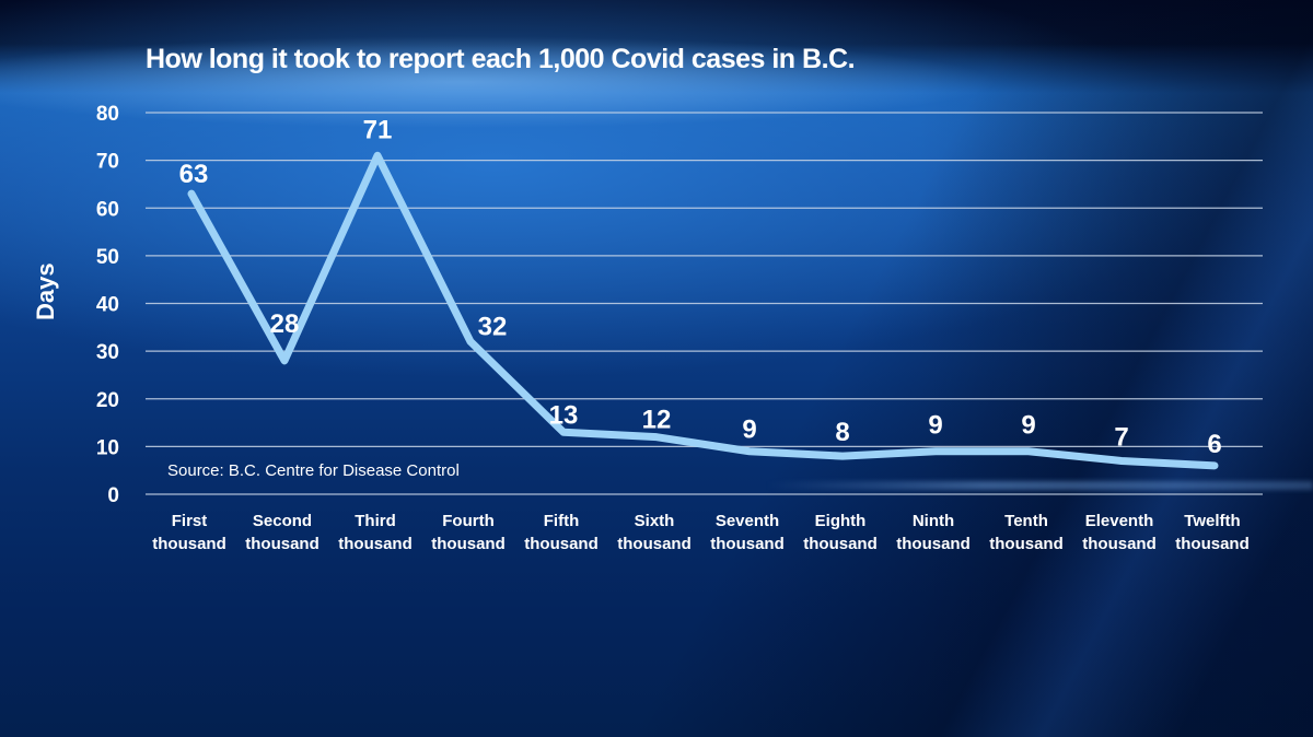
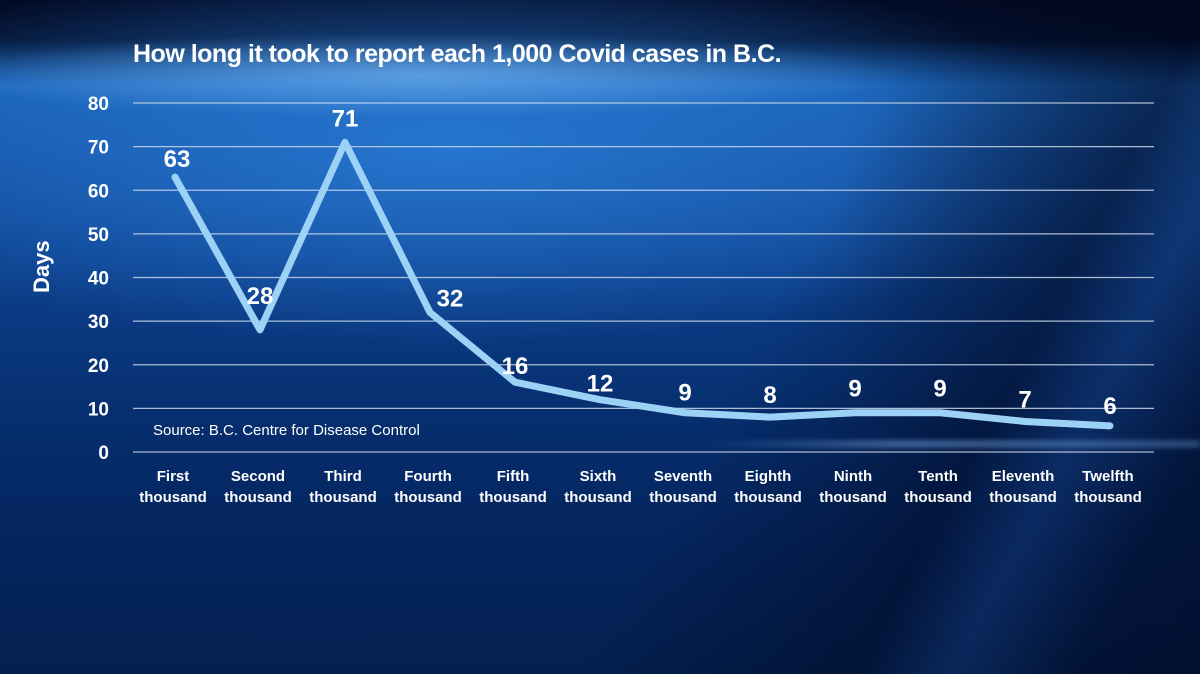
Fifth thousand: 13 -> 16
